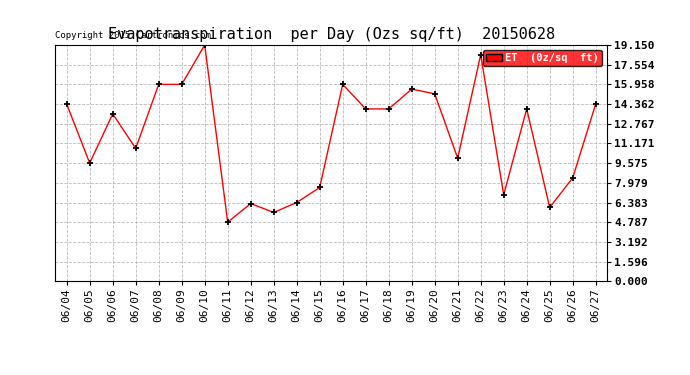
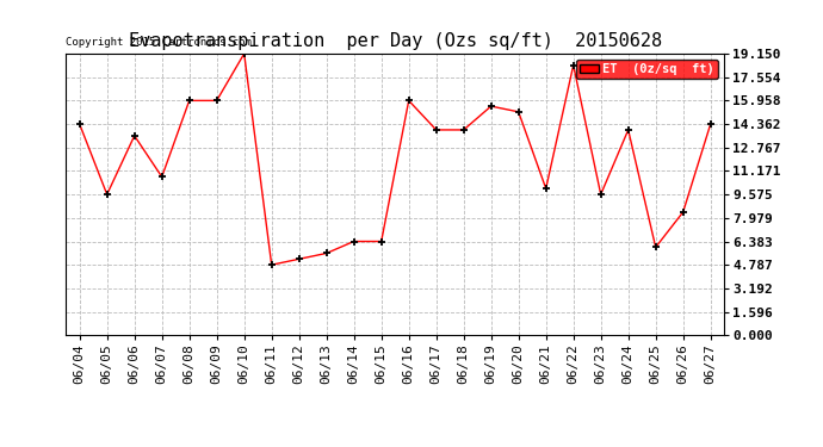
06/12: 6.3 -> 5.2
06/15: 7.6 -> 6.4
06/23: 7.0 -> 9.6
